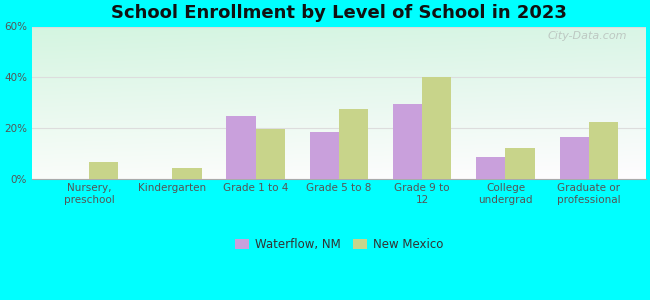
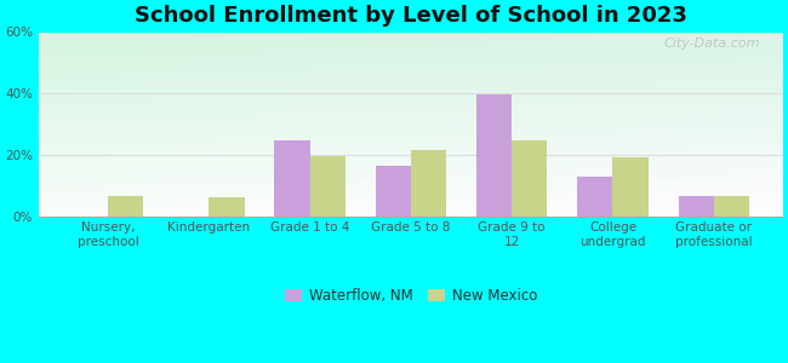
New Mexico/Kindergarten: 4.0% -> 6.0%
Waterflow, NM/Grade 5 to 8: 18.5% -> 16.5%
New Mexico/Grade 5 to 8: 27.5% -> 21.5%
Waterflow, NM/Grade 9 to 12: 29.5% -> 39.5%
New Mexico/Grade 9 to 12: 40.0% -> 24.5%
Waterflow, NM/College undergrad: 8.5% -> 13.0%
New Mexico/College undergrad: 12.0% -> 19.0%
Waterflow, NM/Graduate or professional: 16.5% -> 6.5%
New Mexico/Graduate or professional: 22.5% -> 6.5%
